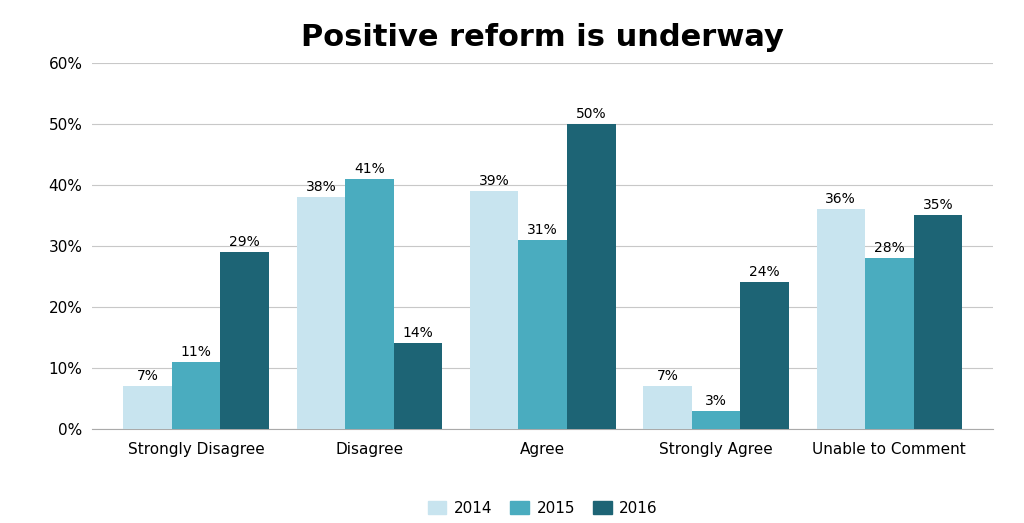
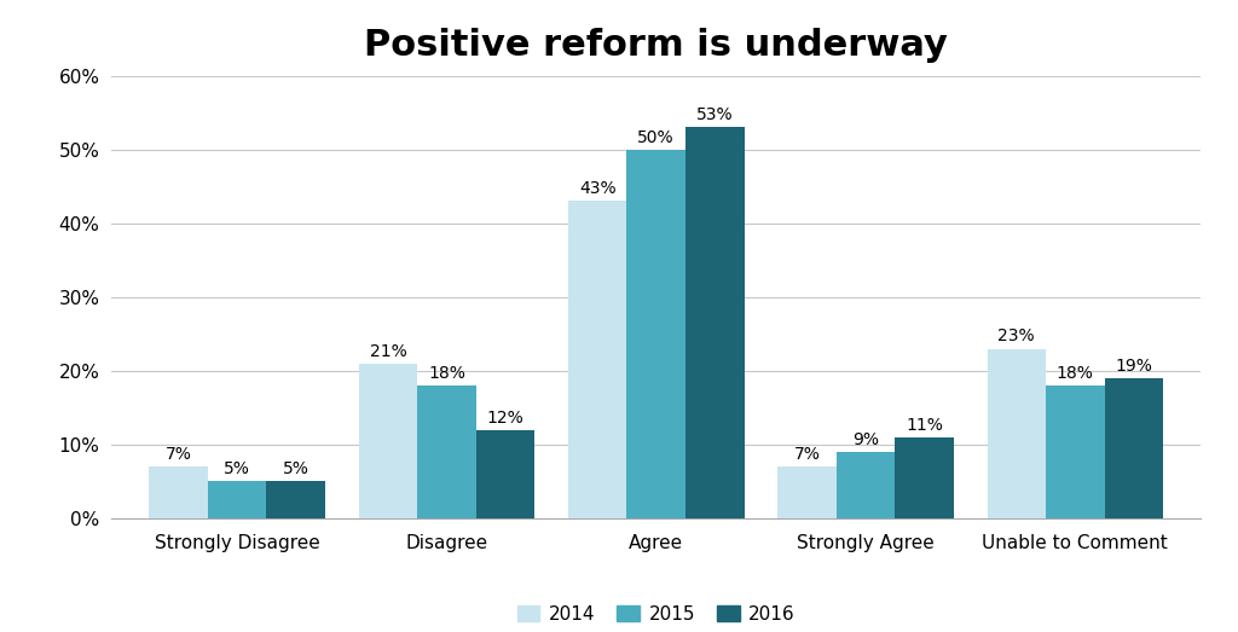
2015/Strongly Disagree: 11% -> 5%
2016/Strongly Disagree: 29% -> 5%
2014/Disagree: 38% -> 21%
2015/Disagree: 41% -> 18%
2016/Disagree: 14% -> 12%
2014/Agree: 39% -> 43%
2015/Agree: 31% -> 50%
2016/Agree: 50% -> 53%
2015/Strongly Agree: 3% -> 9%
2016/Strongly Agree: 24% -> 11%
2014/Unable to Comment: 36% -> 23%
2015/Unable to Comment: 28% -> 18%
2016/Unable to Comment: 35% -> 19%
